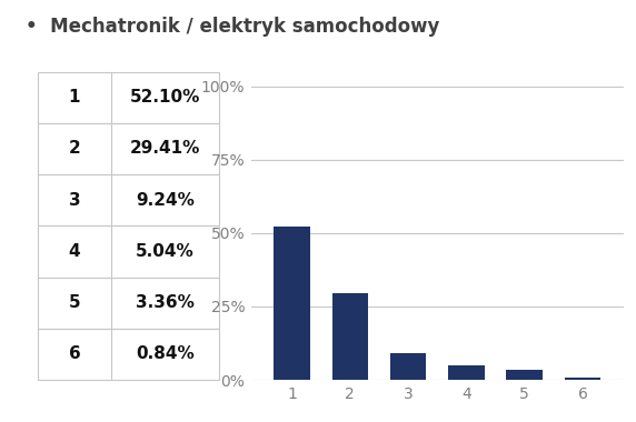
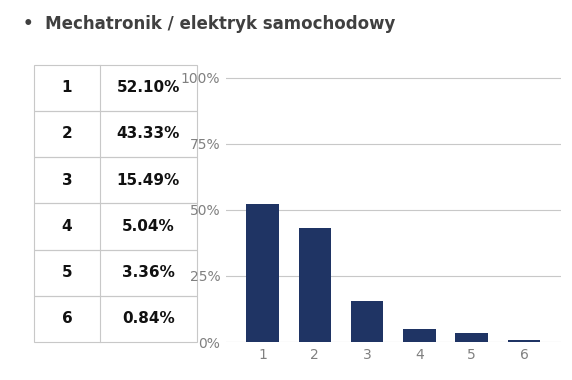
2: 29.41% -> 43.33%
3: 9.24% -> 15.49%
